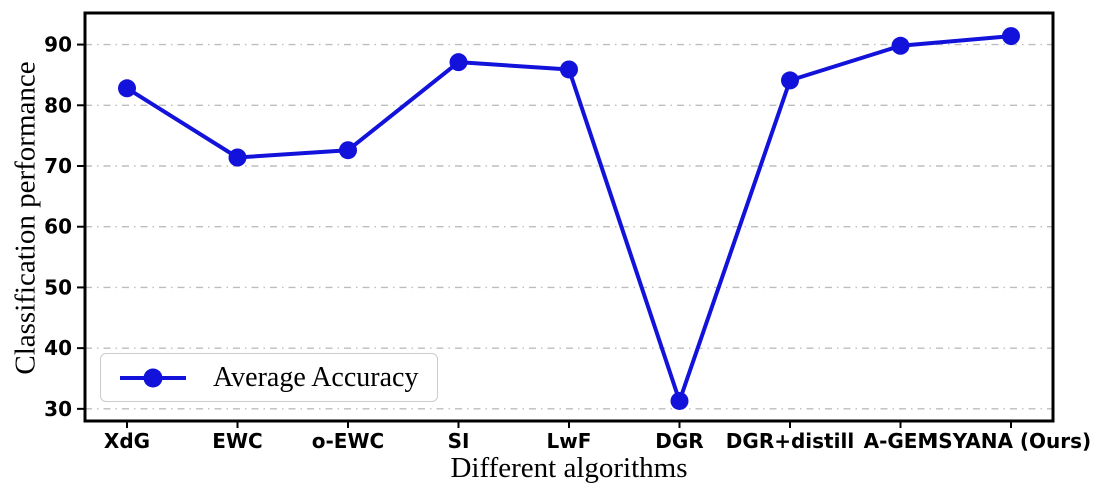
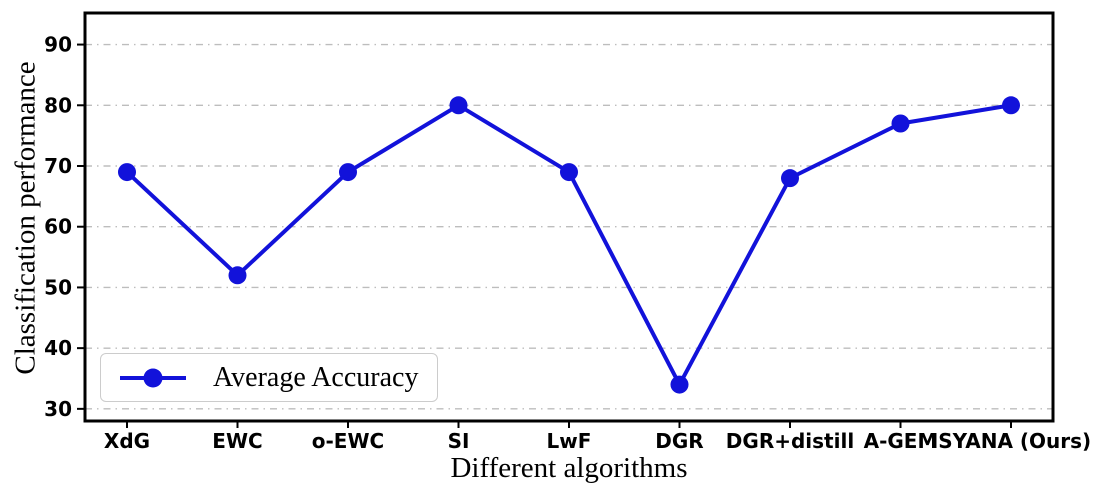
XdG: 83 -> 69
EWC: 71 -> 52
o-EWC: 73 -> 69
SI: 87 -> 80
LwF: 86 -> 69
DGR: 31 -> 34
DGR+distill: 84 -> 68
A-GEM: 90 -> 77
ISYANA (Ours): 91 -> 80
